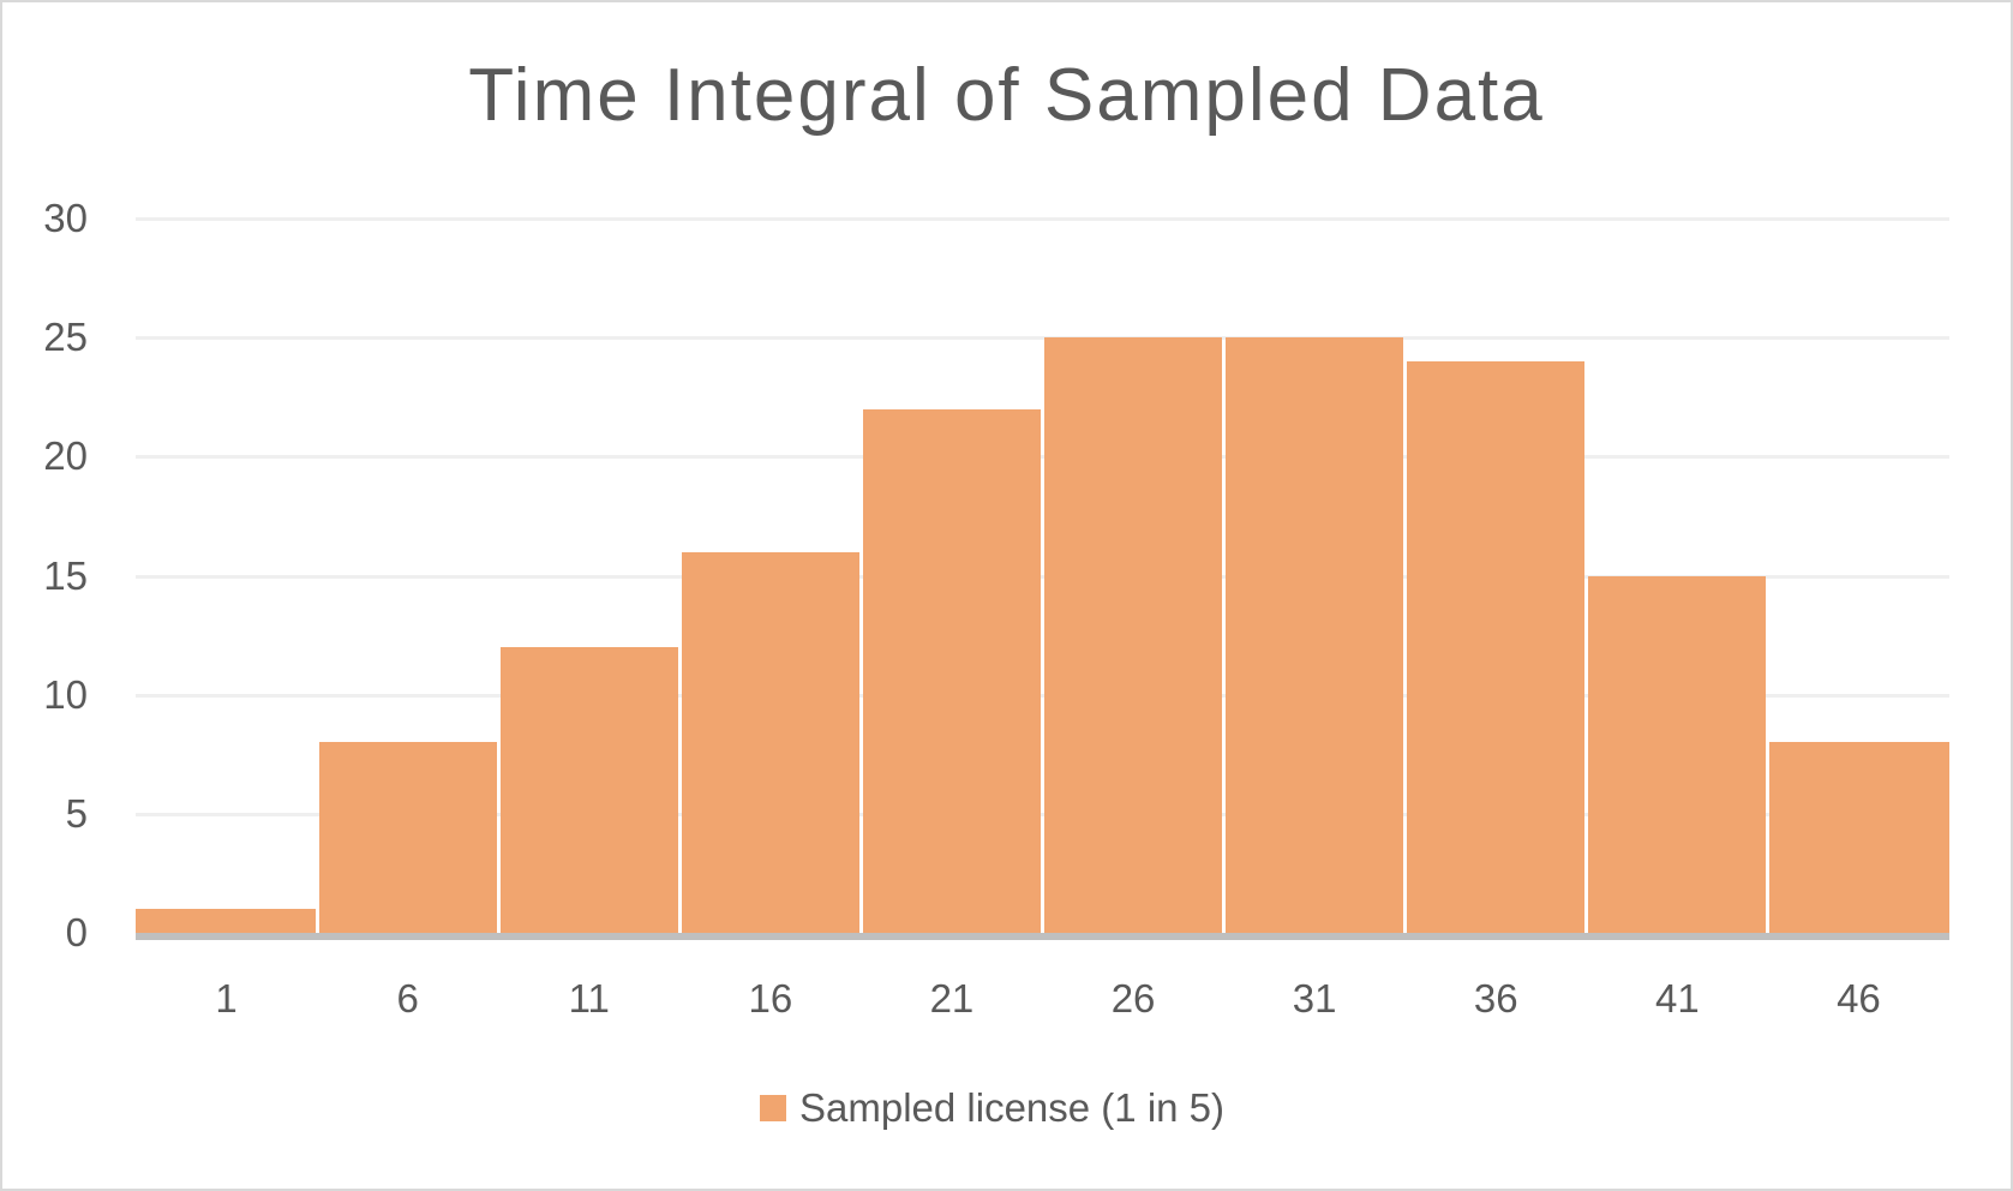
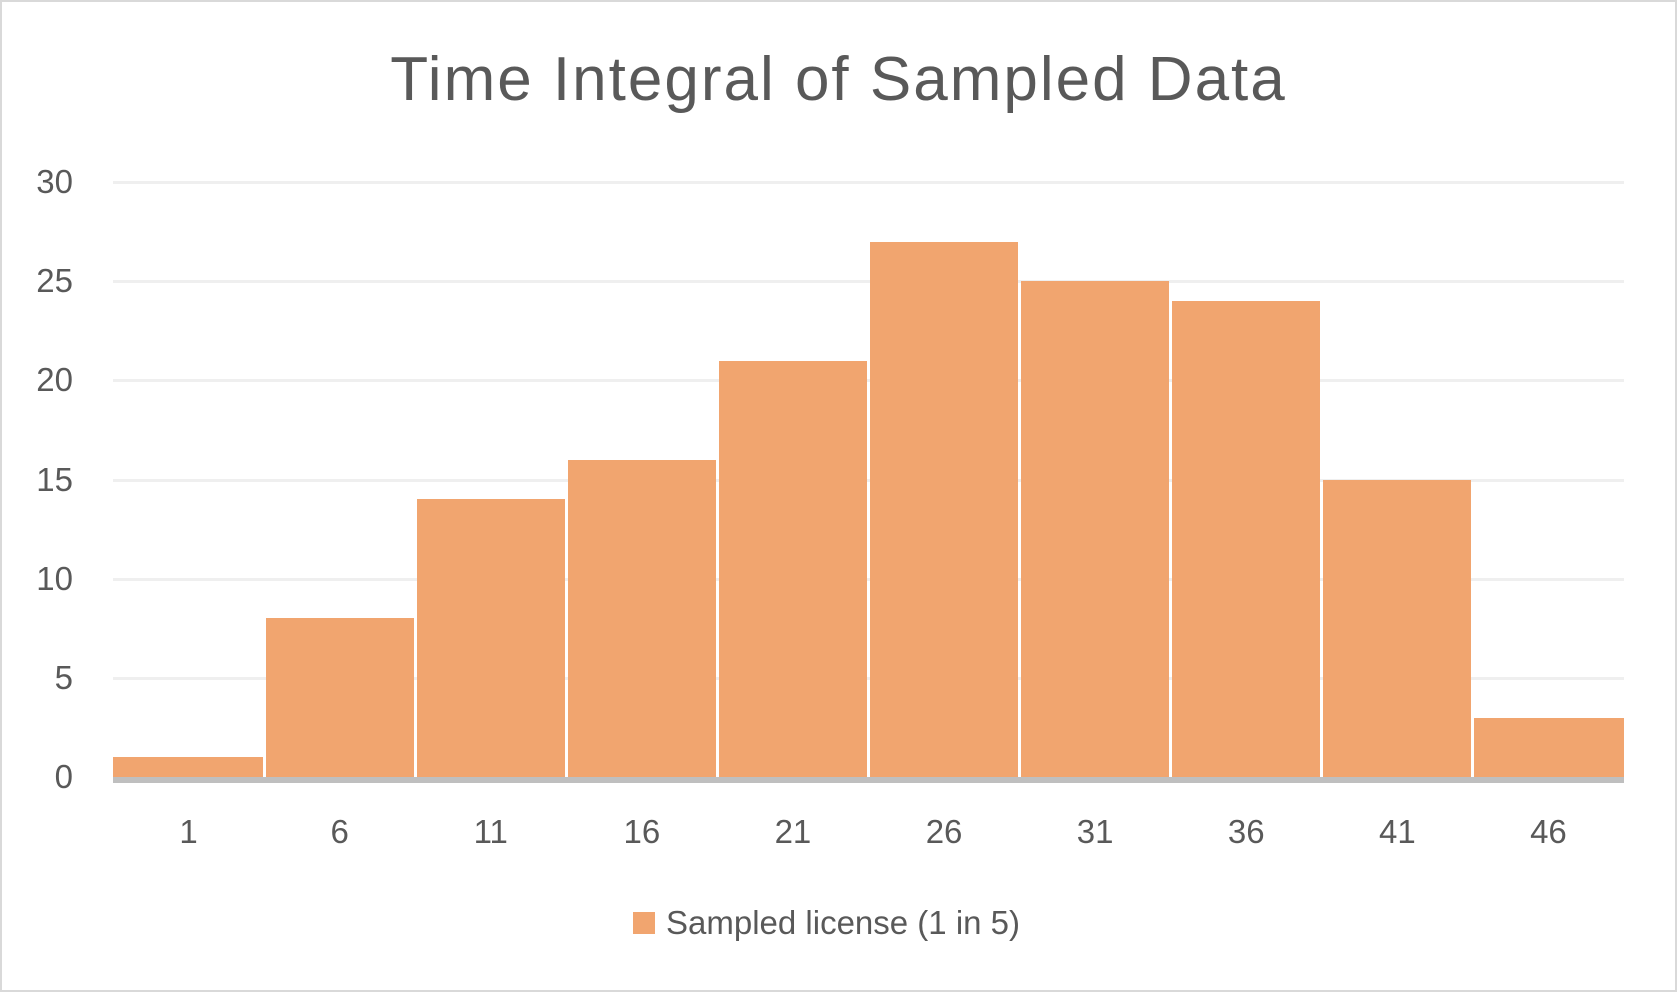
11: 12 -> 14
21: 22 -> 21
26: 25 -> 27
46: 8 -> 3
